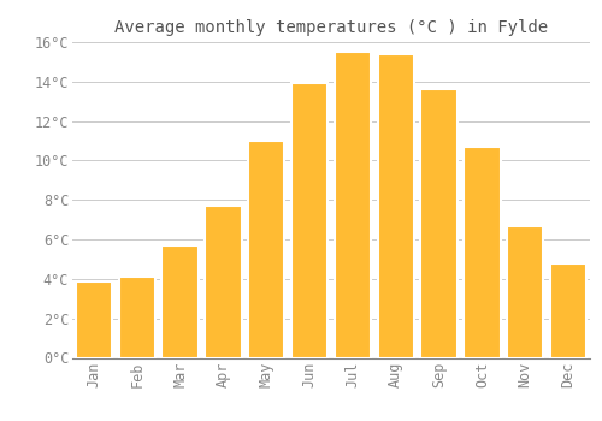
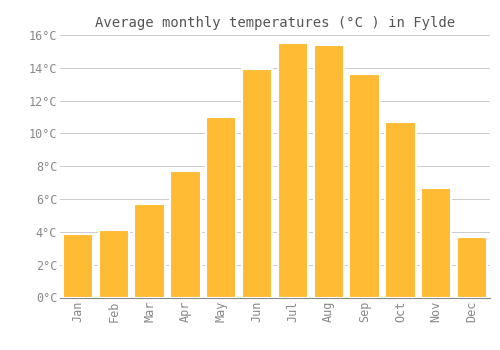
Dec: 4.8°C -> 3.7°C
